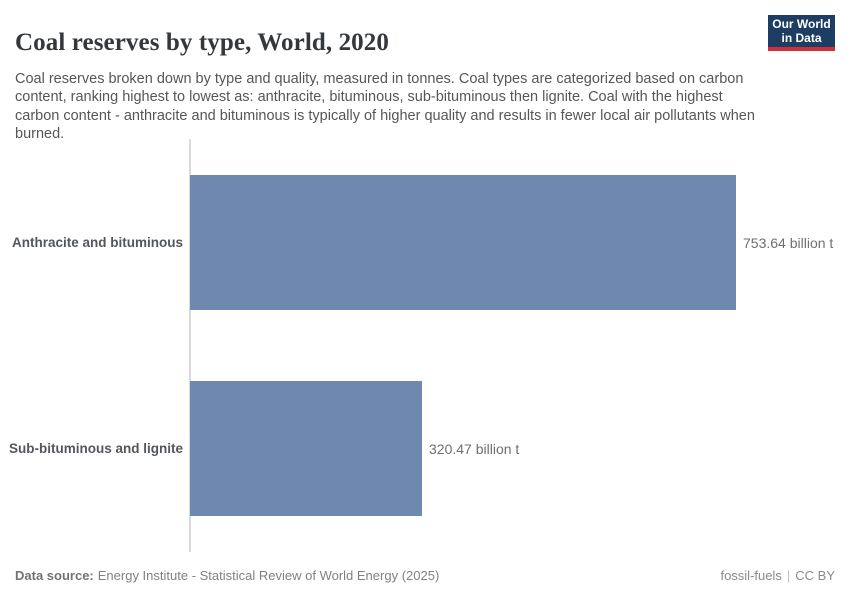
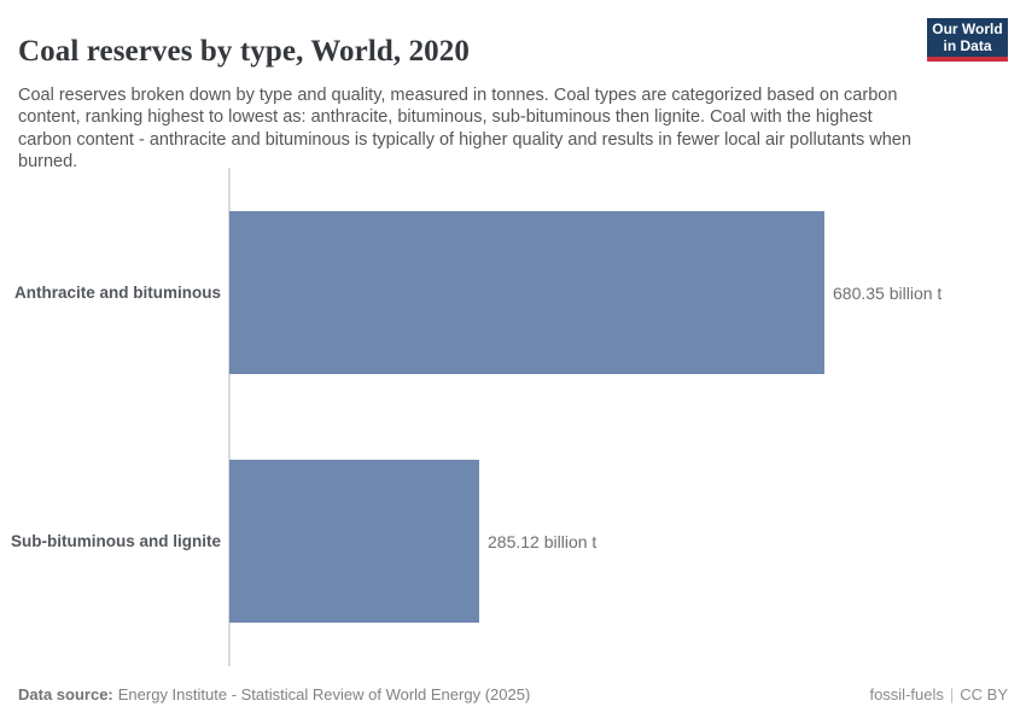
Anthracite and bituminous: 753.64 -> 680.35
Sub-bituminous and lignite: 320.47 -> 285.12
